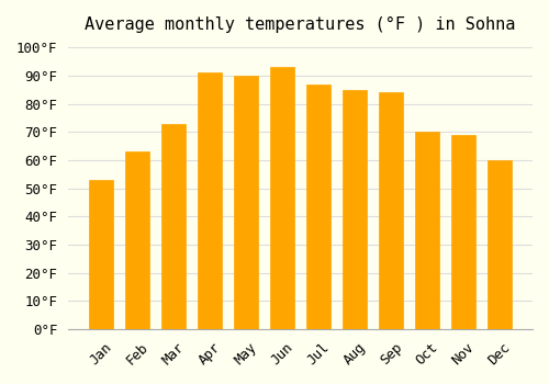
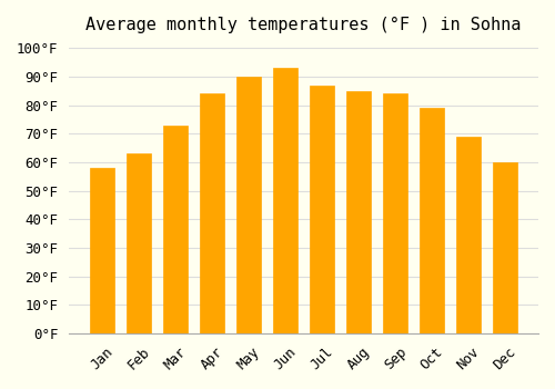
Jan: 53°F -> 58°F
Apr: 91°F -> 84°F
Oct: 70°F -> 79°F
